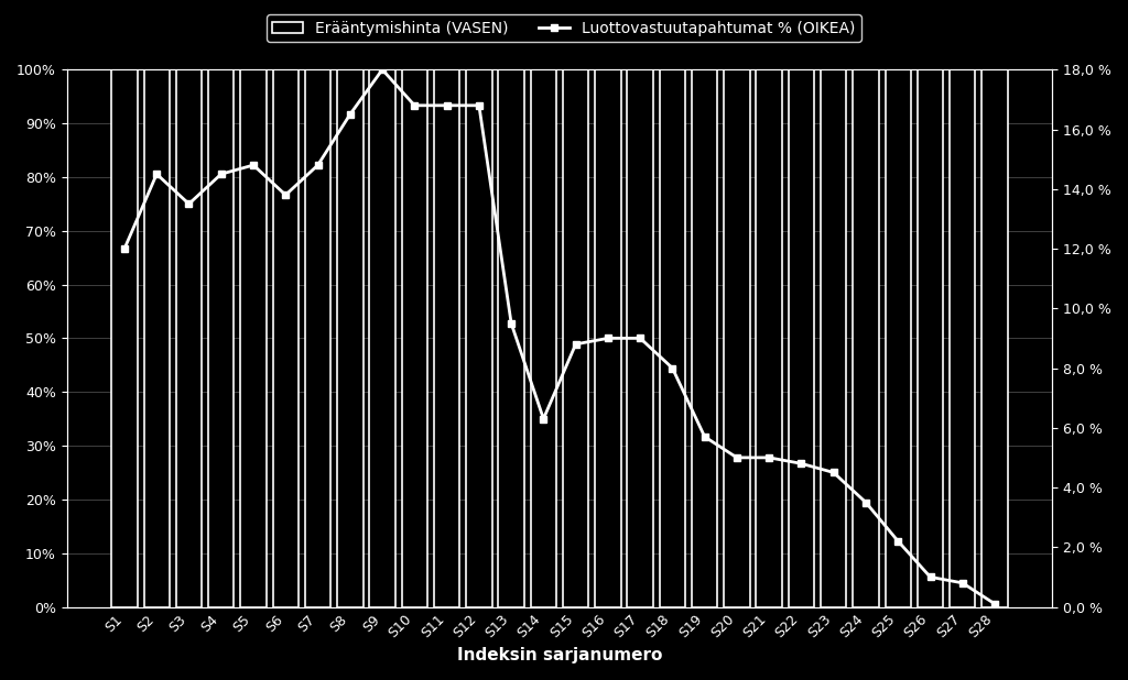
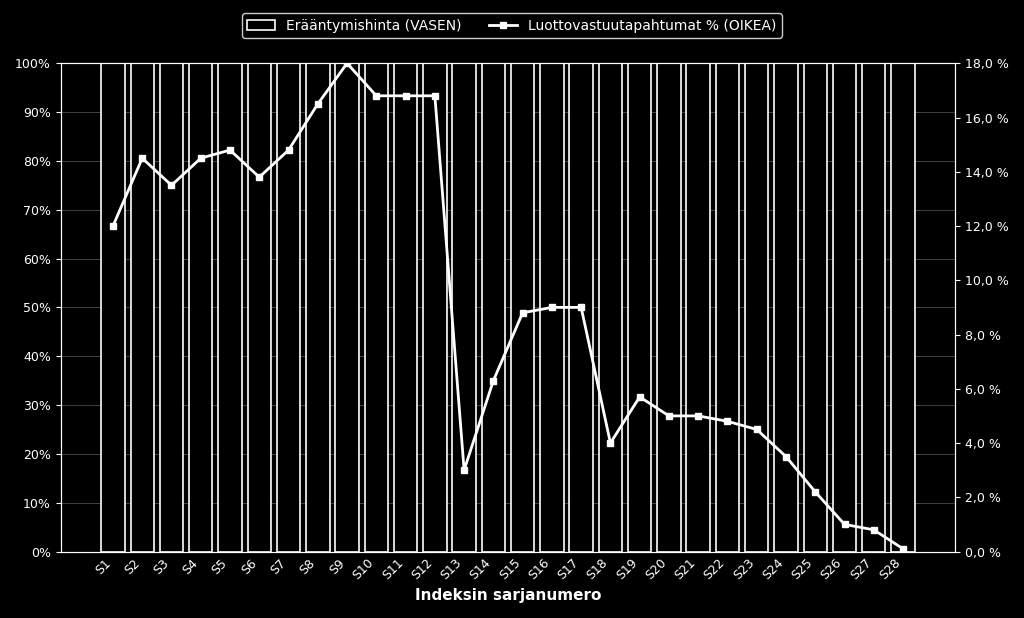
Luottovastuutapahtumat % (OIKEA)/S13: 9,5 % -> 3,0 %
Luottovastuutapahtumat % (OIKEA)/S18: 8,0 % -> 4,0 %
